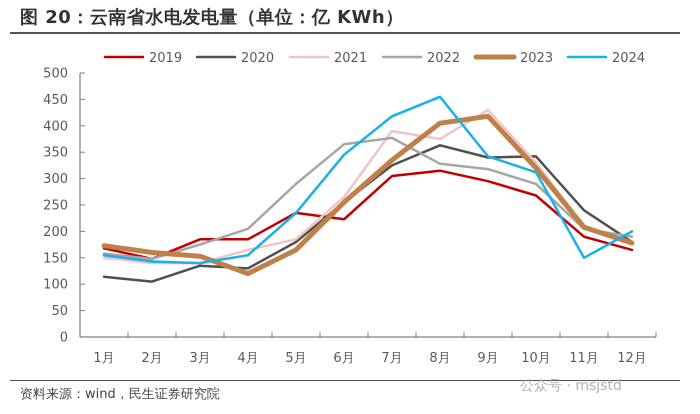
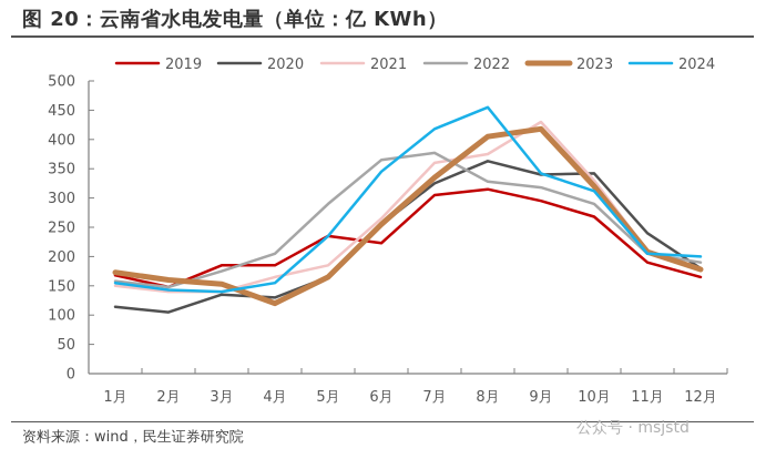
2020/5月: 180 -> 160
2021/7月: 390 -> 360
2024/11月: 150 -> 200
